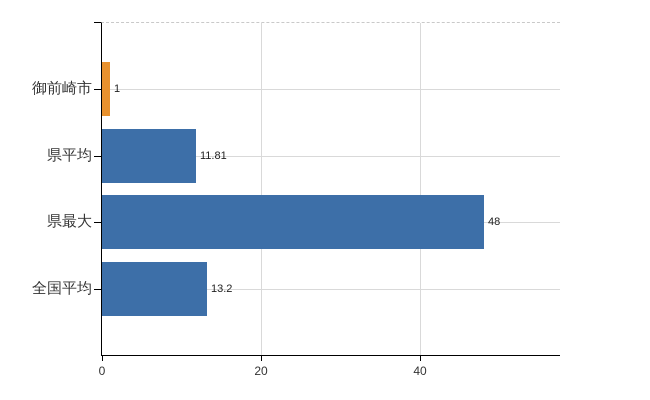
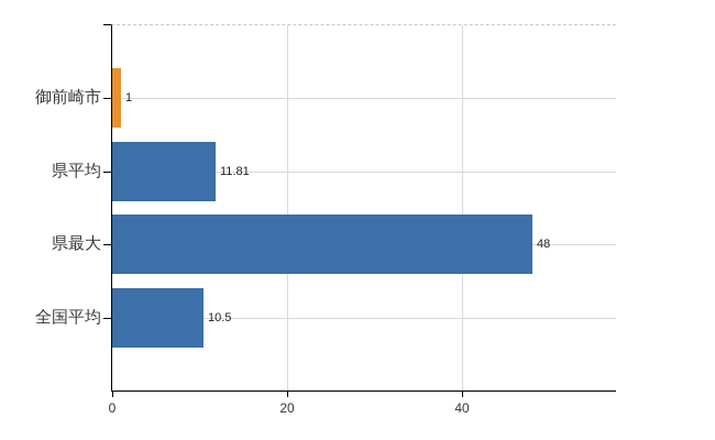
全国平均: 13.2 -> 10.5
